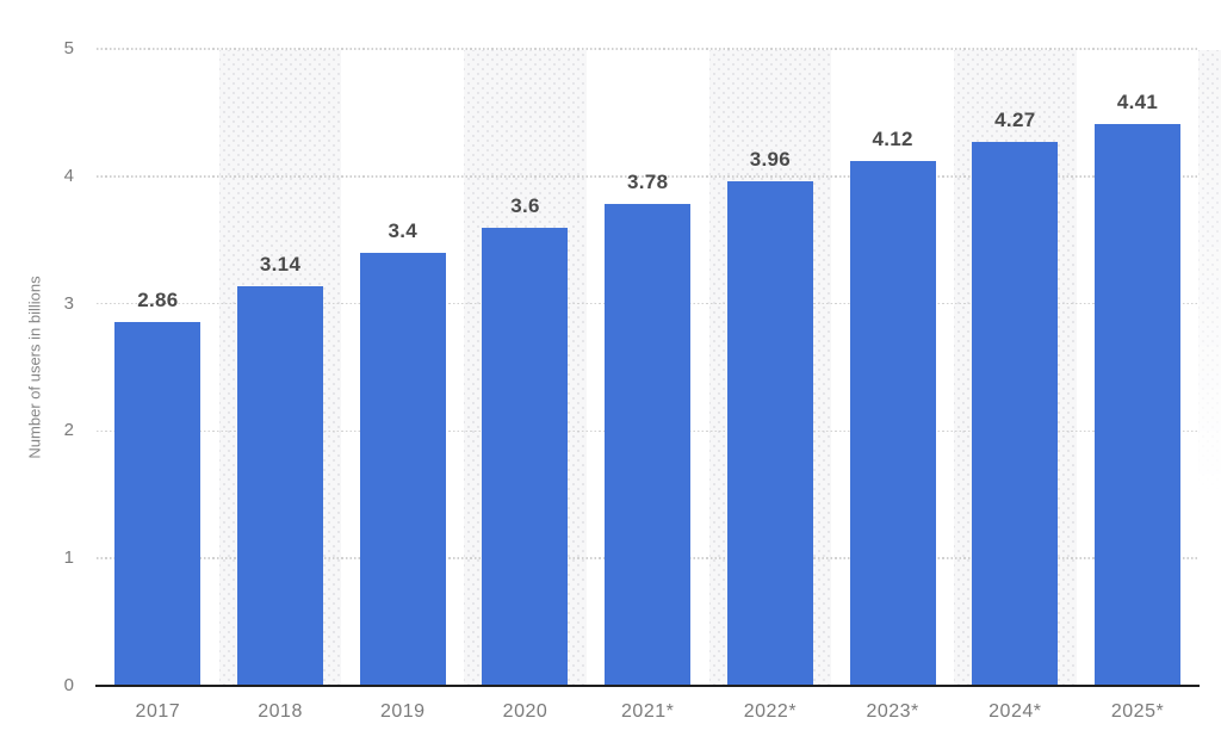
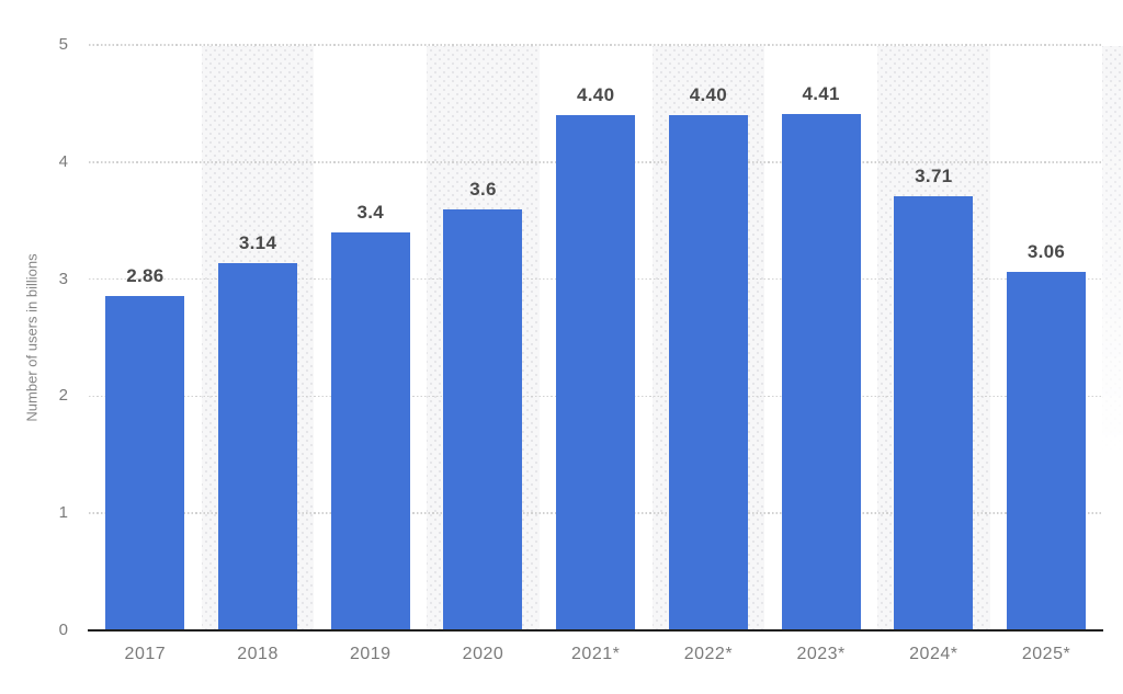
2021*: 3.78 -> 4.40
2022*: 3.96 -> 4.40
2023*: 4.12 -> 4.41
2024*: 4.27 -> 3.71
2025*: 4.41 -> 3.06
